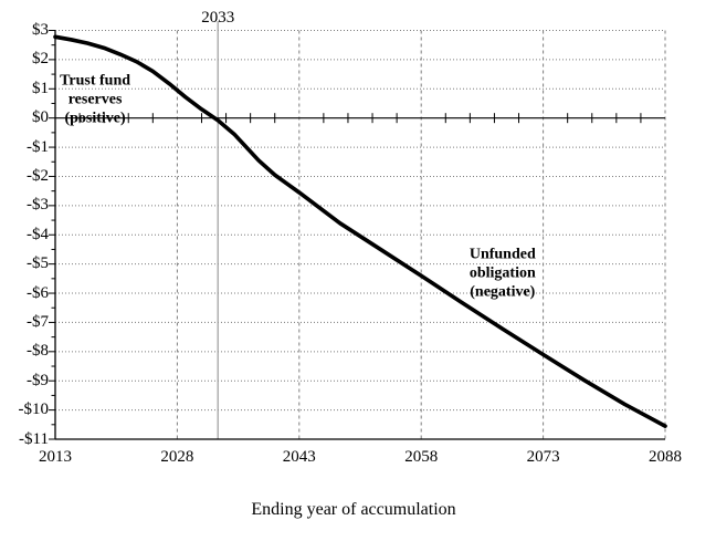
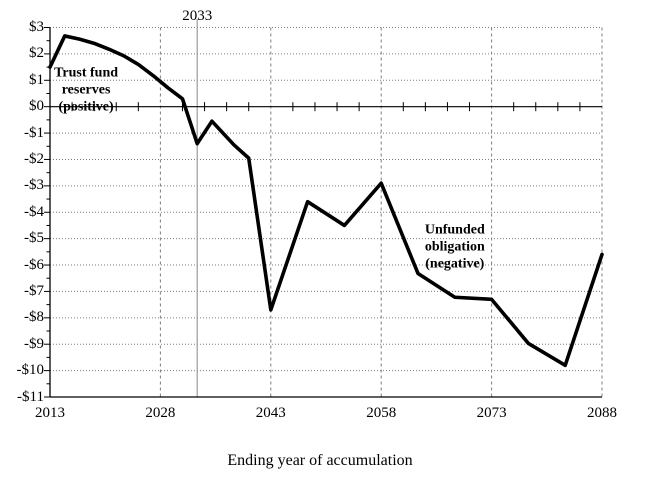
2013: $2.8 -> $1.5
2033: -$0.1 -> -$1.4
2043: -$2.5 -> -$7.7
2058: -$5.4 -> -$2.9
2073: -$8.1 -> -$7.3
2088: -$10.6 -> -$5.6
